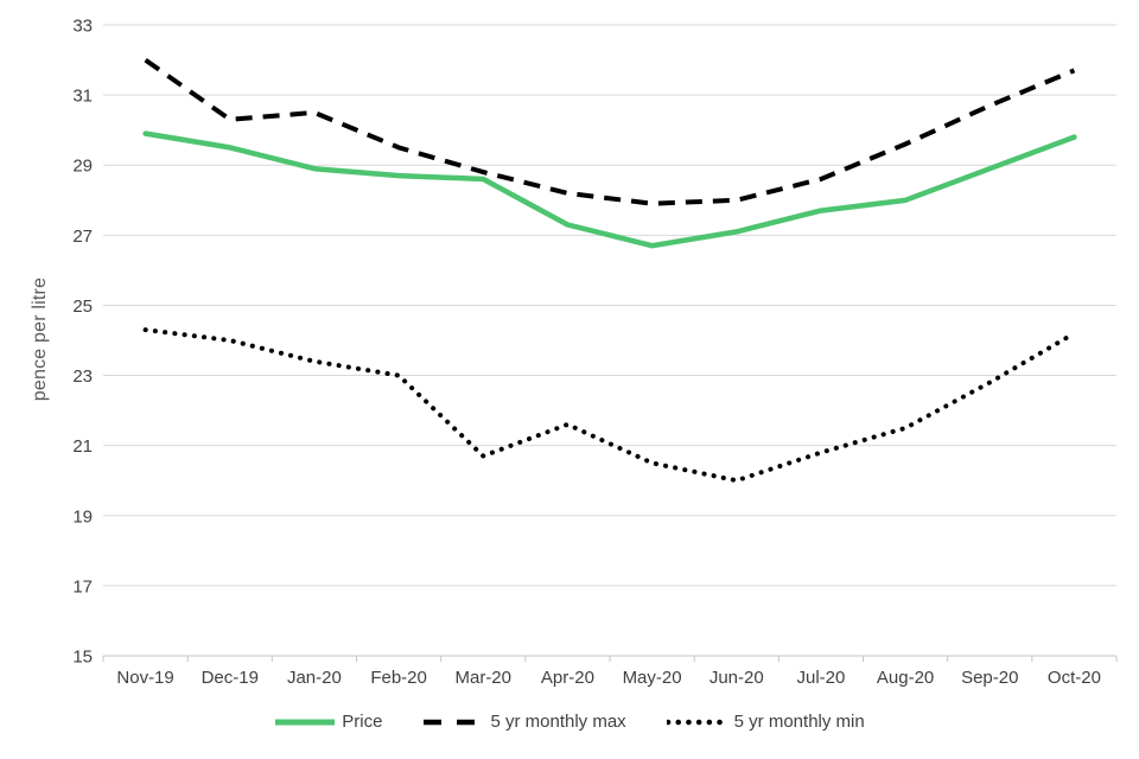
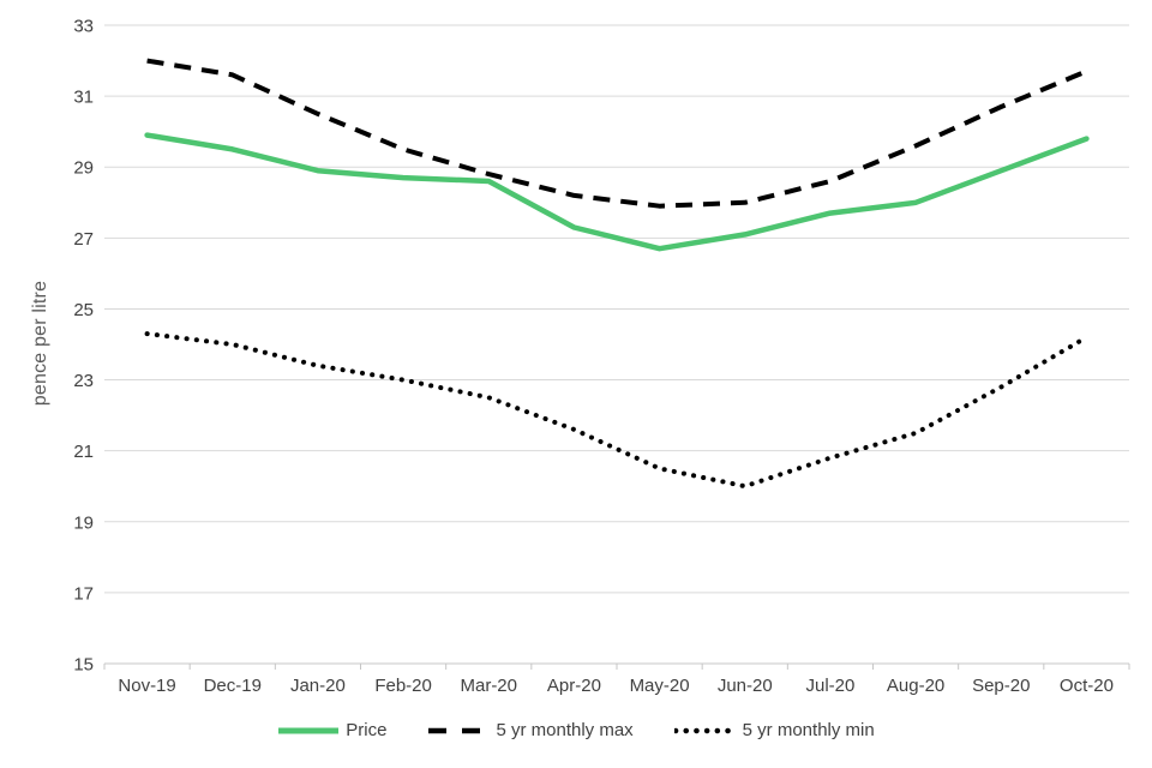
5 yr monthly max/Dec-19: 30.3 -> 31.6
5 yr monthly min/Mar-20: 20.7 -> 22.5
